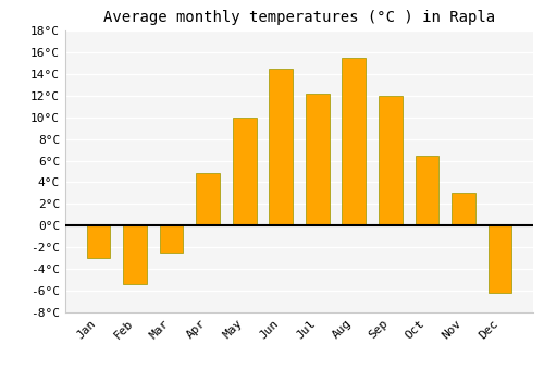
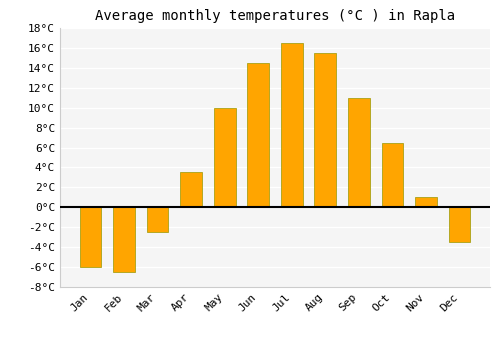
Jan: -3.0°C -> -6.0°C
Feb: -5.4°C -> -6.5°C
Apr: 4.8°C -> 3.5°C
Jul: 12.2°C -> 16.5°C
Sep: 12.0°C -> 11.0°C
Nov: 3.0°C -> 1.0°C
Dec: -6.2°C -> -3.5°C
